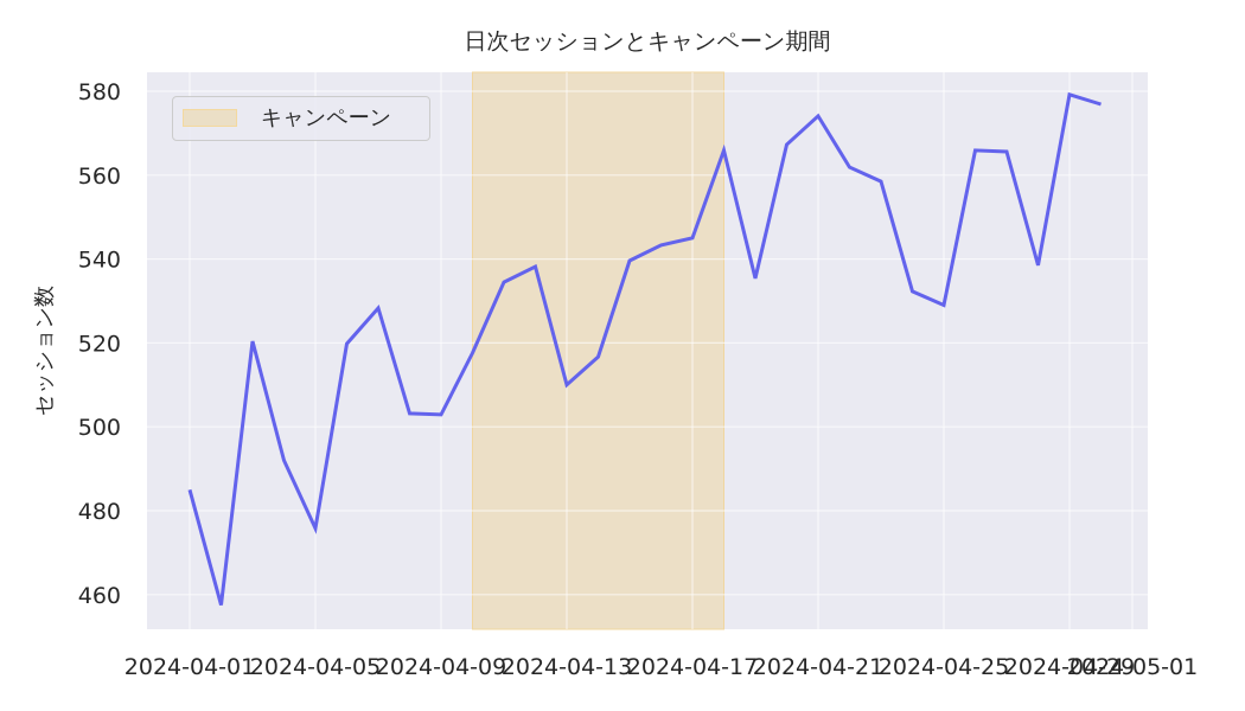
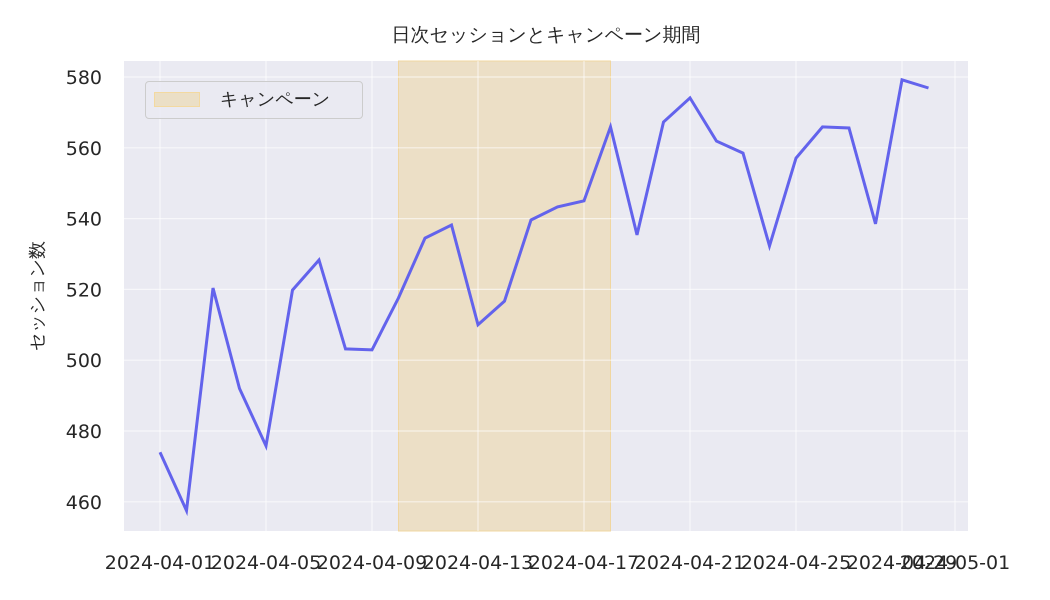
2024-04-01: 485 -> 474
2024-04-25: 529 -> 557
